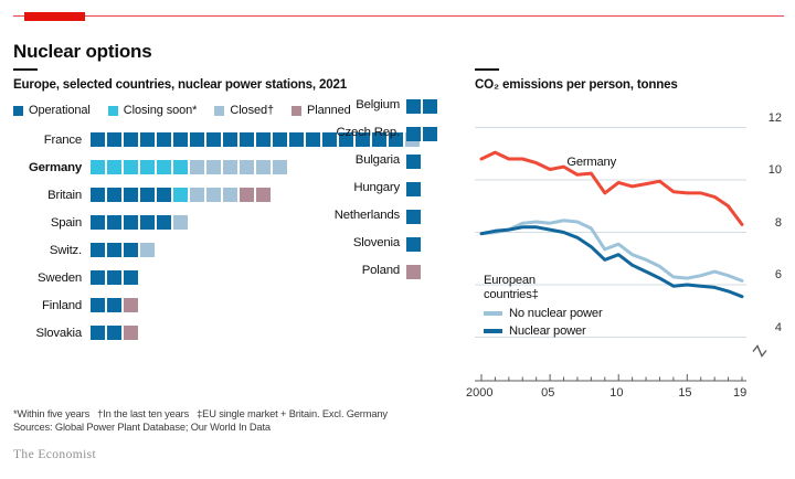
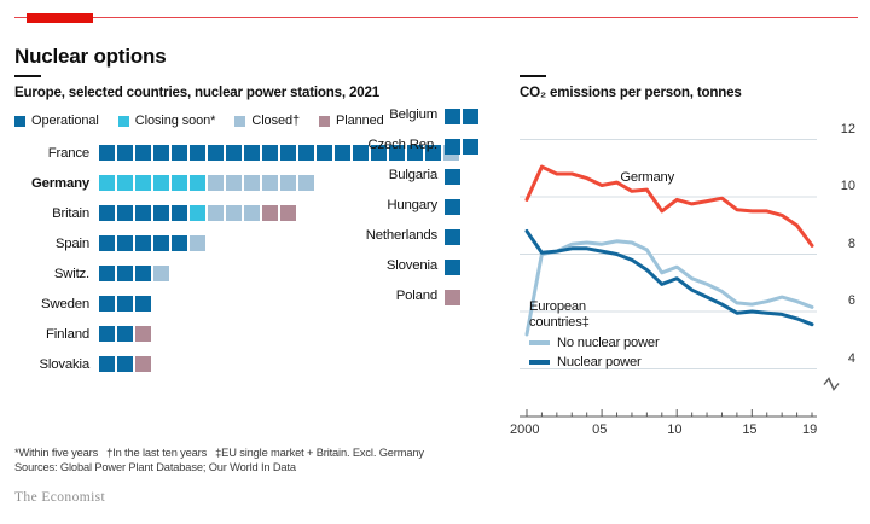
Germany/2000: 10.8 -> 9.9
No nuclear power/2000: 8.0 -> 5.2
Nuclear power/2000: 8.0 -> 8.8
